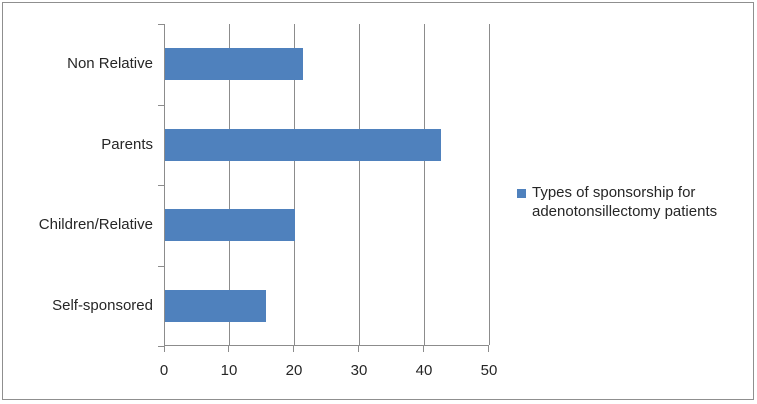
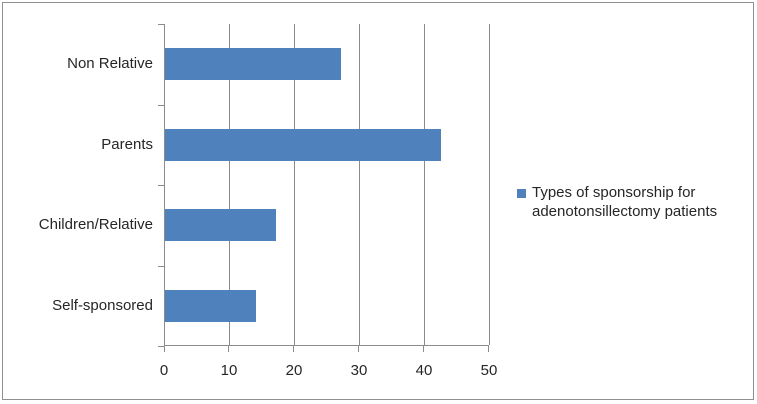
Non Relative: 21 -> 27
Children/Relative: 20 -> 17
Self-sponsored: 16 -> 14
